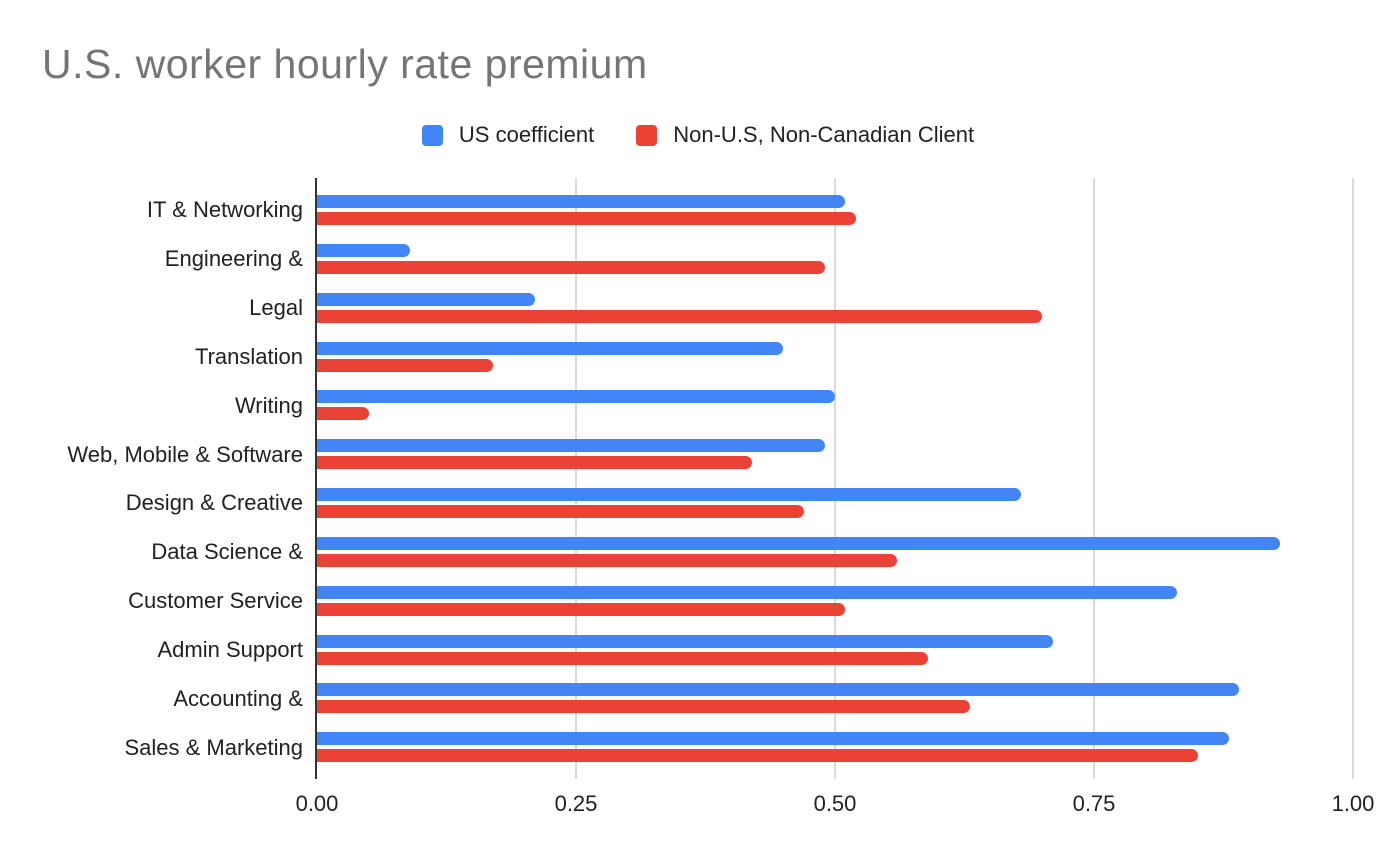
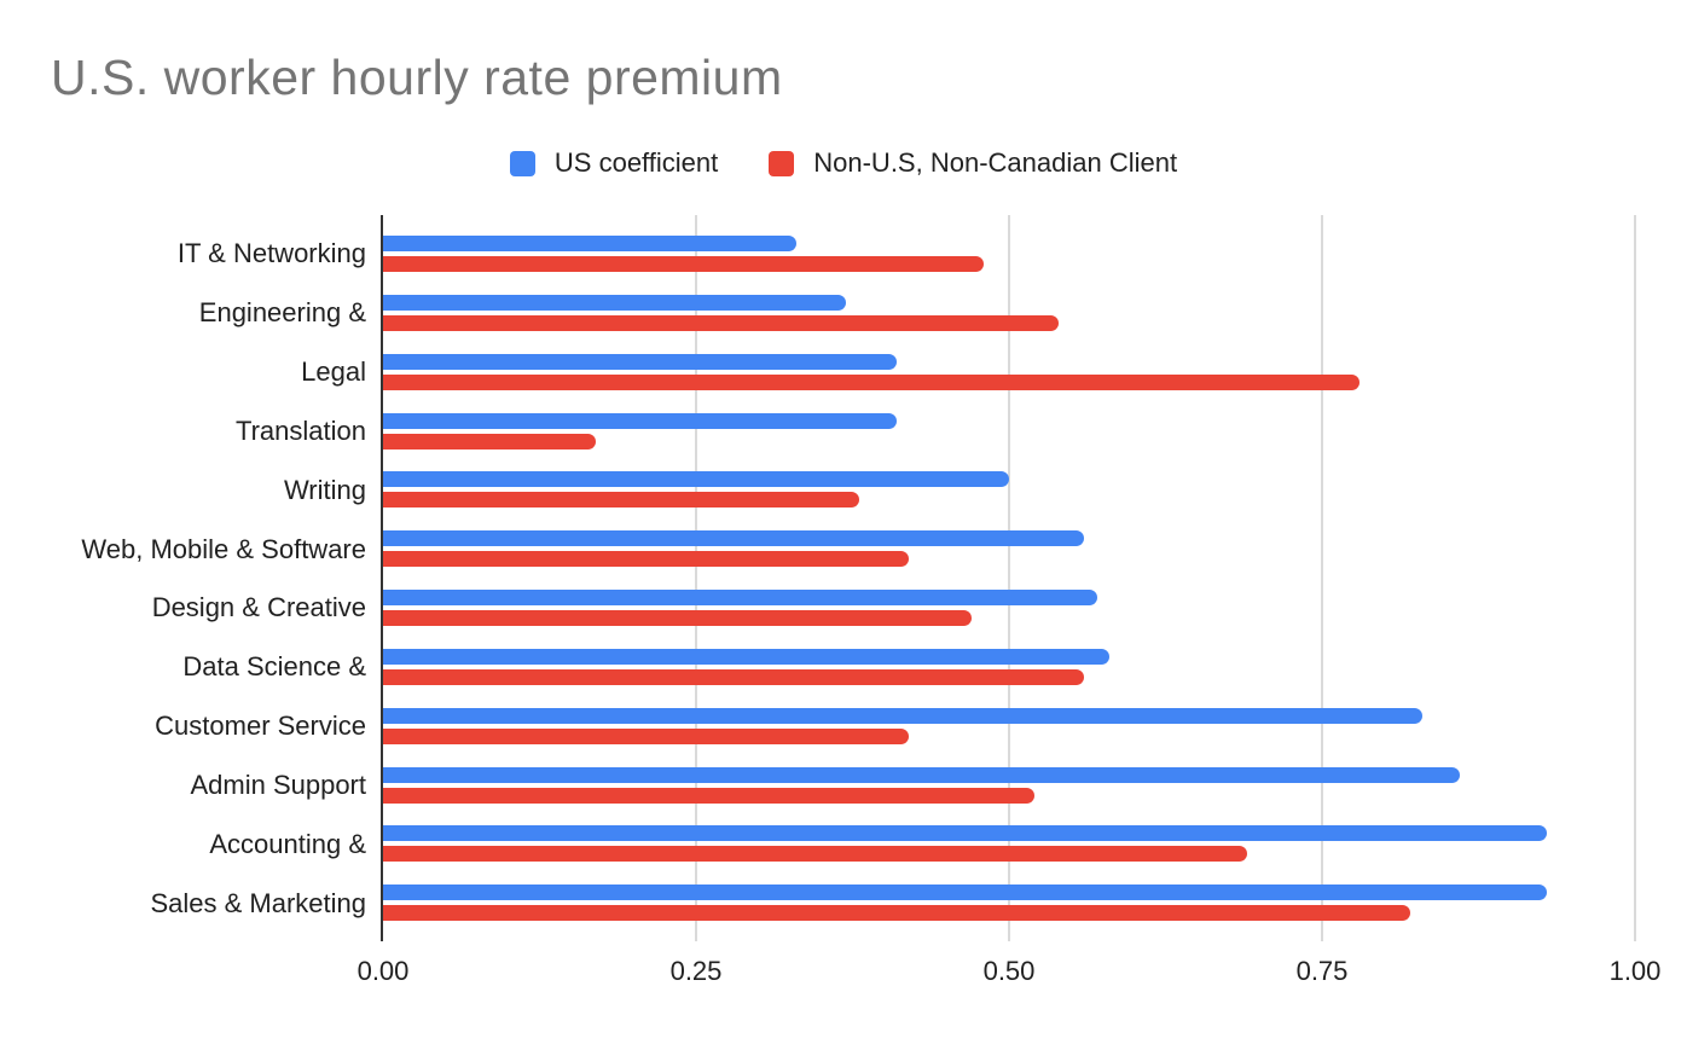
US coefficient/IT & Networking: 0.51 -> 0.33
Non-U.S, Non-Canadian Client/IT & Networking: 0.52 -> 0.48
US coefficient/Engineering &: 0.09 -> 0.37
Non-U.S, Non-Canadian Client/Engineering &: 0.49 -> 0.54
US coefficient/Legal: 0.21 -> 0.41
Non-U.S, Non-Canadian Client/Legal: 0.70 -> 0.78
US coefficient/Translation: 0.45 -> 0.41
Non-U.S, Non-Canadian Client/Writing: 0.05 -> 0.38
US coefficient/Web, Mobile & Software: 0.49 -> 0.56
US coefficient/Design & Creative: 0.68 -> 0.57
US coefficient/Data Science &: 0.93 -> 0.58
Non-U.S, Non-Canadian Client/Customer Service: 0.51 -> 0.42
US coefficient/Admin Support: 0.71 -> 0.86
Non-U.S, Non-Canadian Client/Admin Support: 0.59 -> 0.52
US coefficient/Accounting &: 0.89 -> 0.93
Non-U.S, Non-Canadian Client/Accounting &: 0.63 -> 0.69
US coefficient/Sales & Marketing: 0.88 -> 0.93
Non-U.S, Non-Canadian Client/Sales & Marketing: 0.85 -> 0.82
